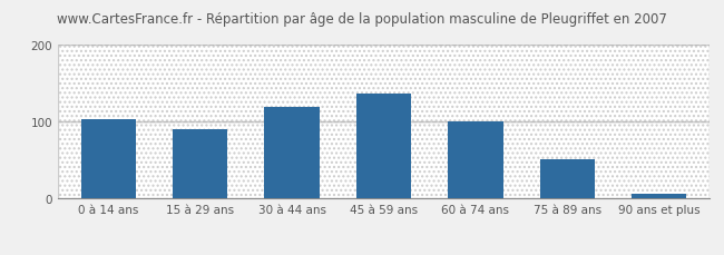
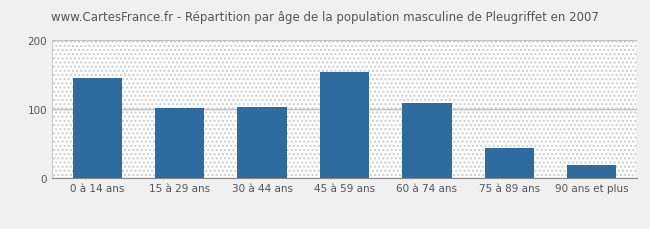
0 à 14 ans: 104 -> 146
15 à 29 ans: 91 -> 102
30 à 44 ans: 120 -> 104
45 à 59 ans: 137 -> 154
60 à 74 ans: 101 -> 110
75 à 89 ans: 52 -> 44
90 ans et plus: 6 -> 20
